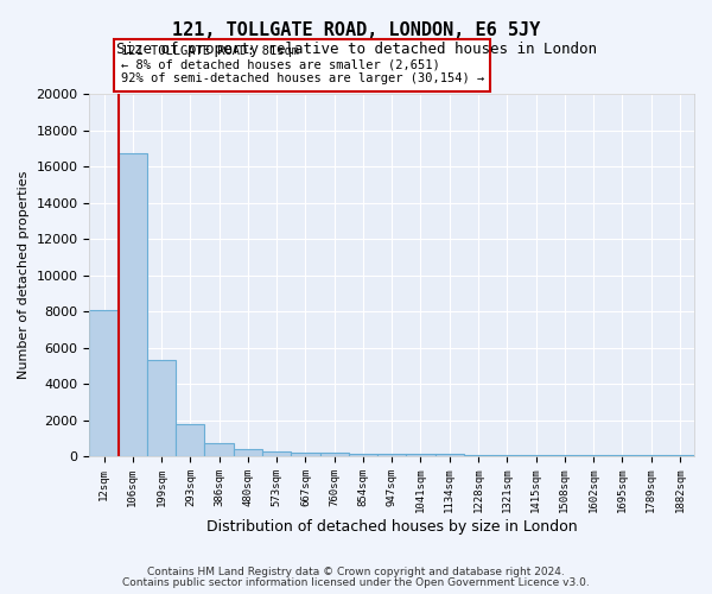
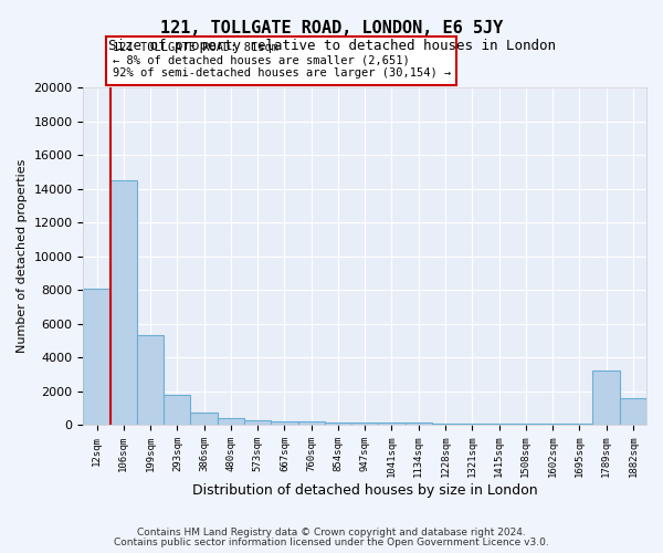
106sqm: 16700 -> 14500
1789sqm: 100 -> 3200
1882sqm: 100 -> 1600
